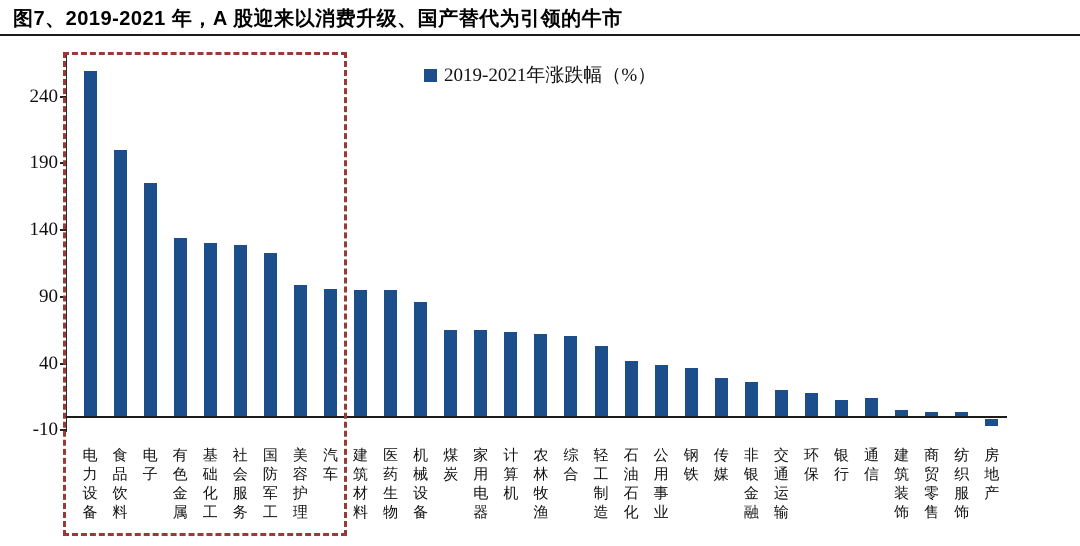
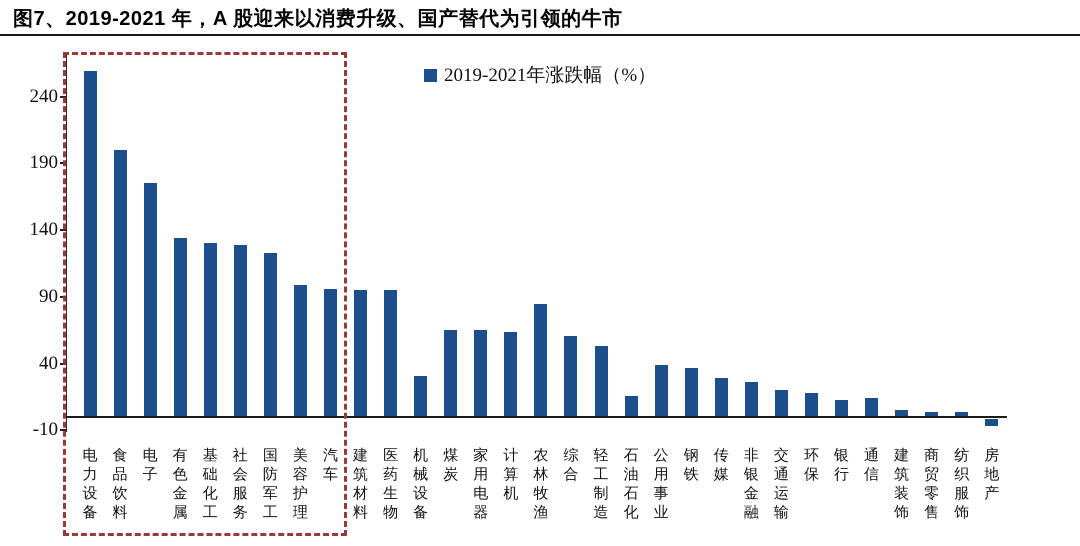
机械设备: 86 -> 31
农林牧渔: 62 -> 85
石油石化: 42 -> 16
